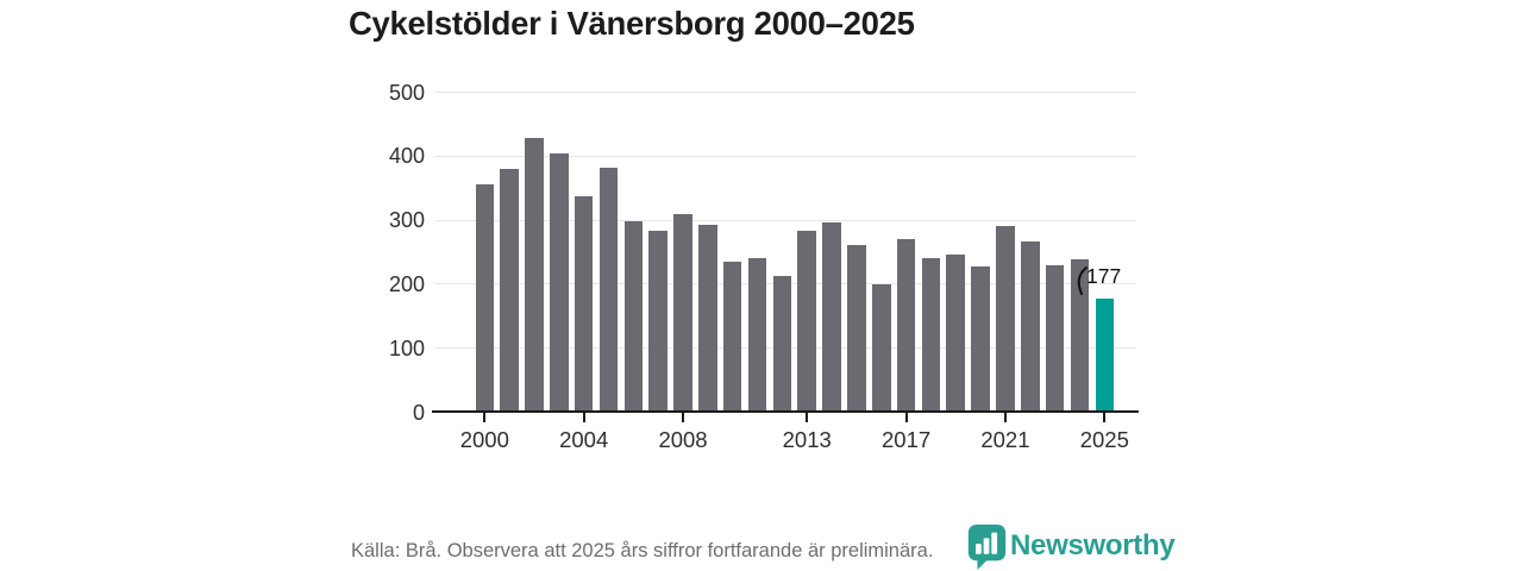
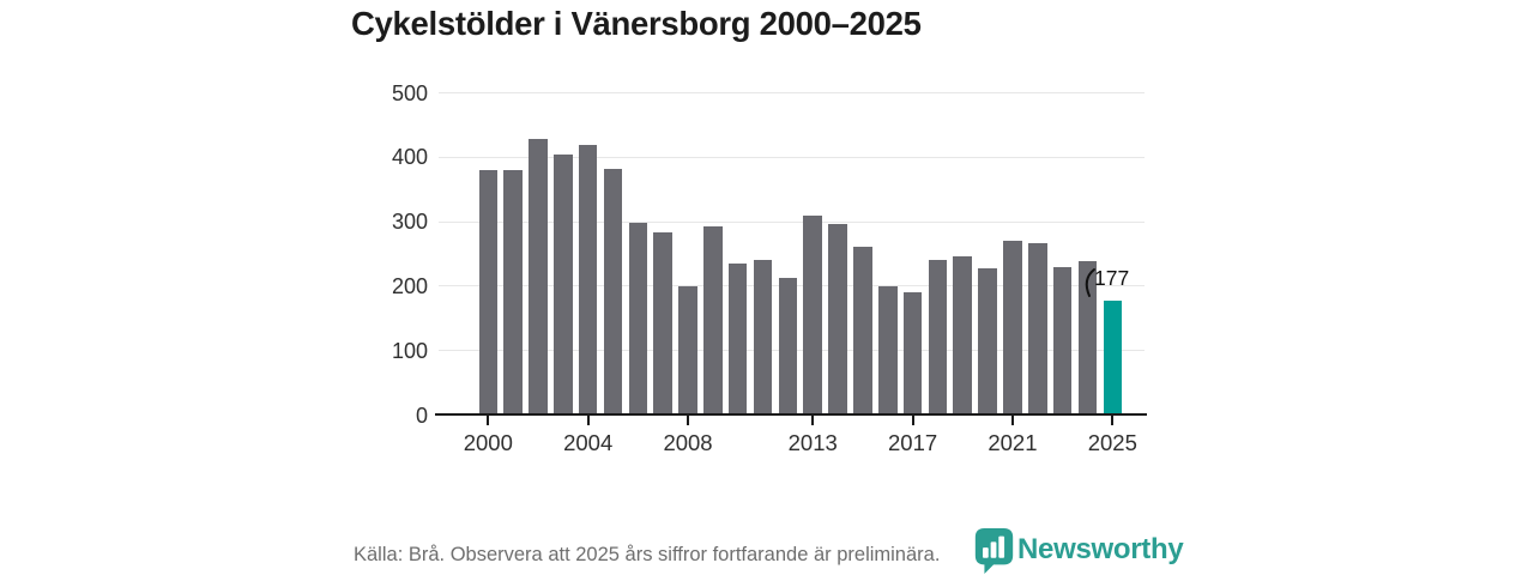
2000: 360 -> 380
2004: 340 -> 420
2008: 310 -> 200
2013: 280 -> 310
2017: 270 -> 190
2021: 290 -> 270
